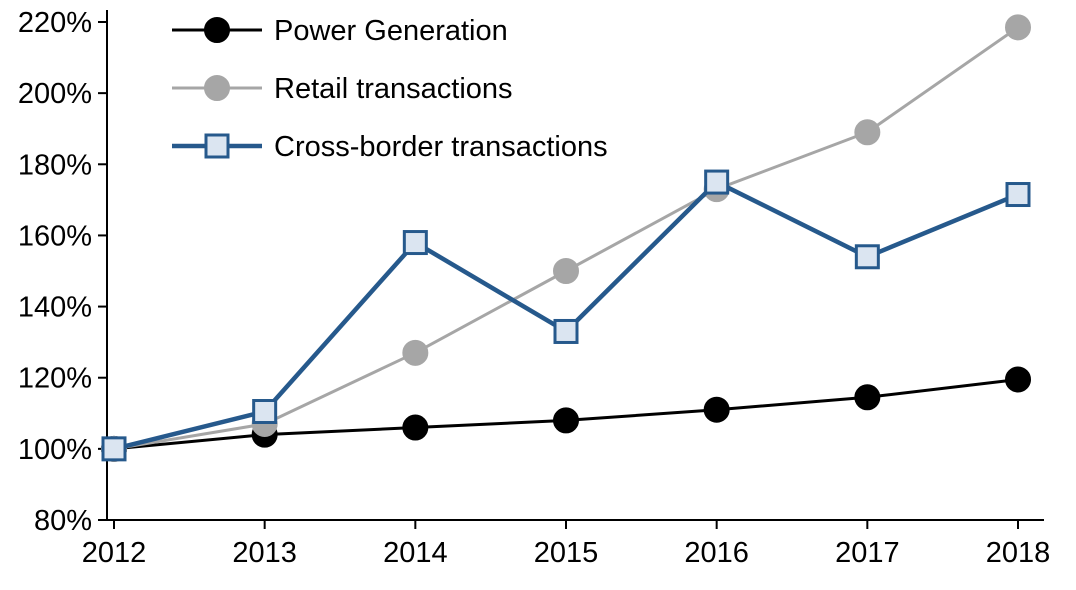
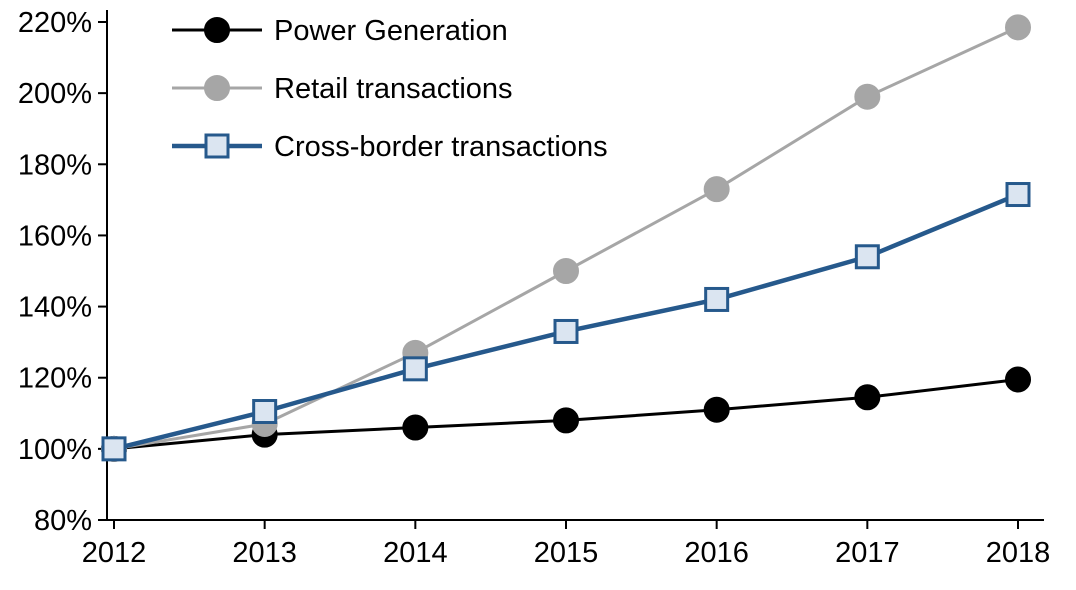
Cross-border transactions/2014: 158% -> 122%
Cross-border transactions/2016: 175% -> 142%
Retail transactions/2017: 189% -> 199%
